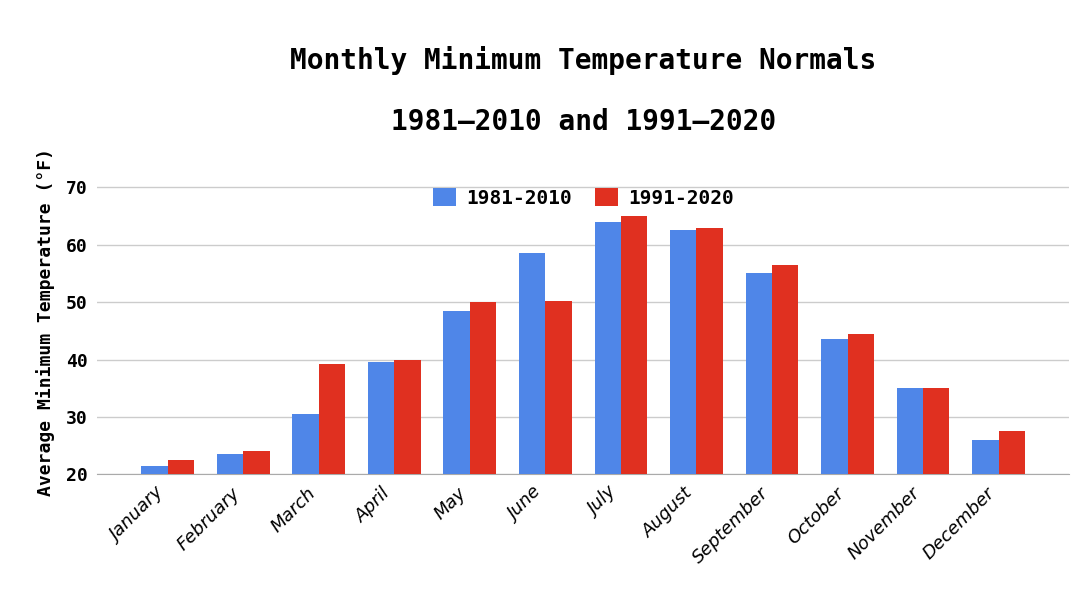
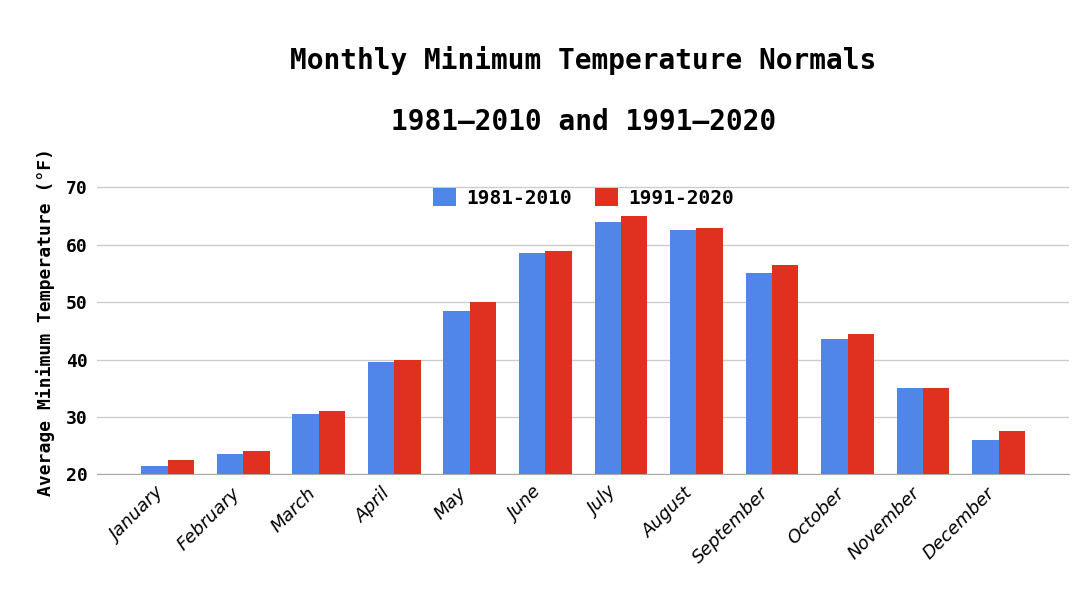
1991-2020/March: 39.2 -> 31.0
1991-2020/June: 50.2 -> 59.0
